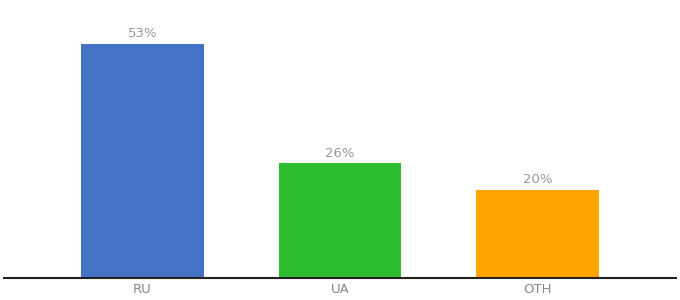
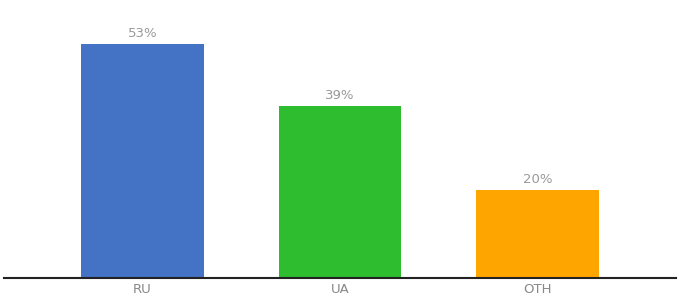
UA: 26% -> 39%
